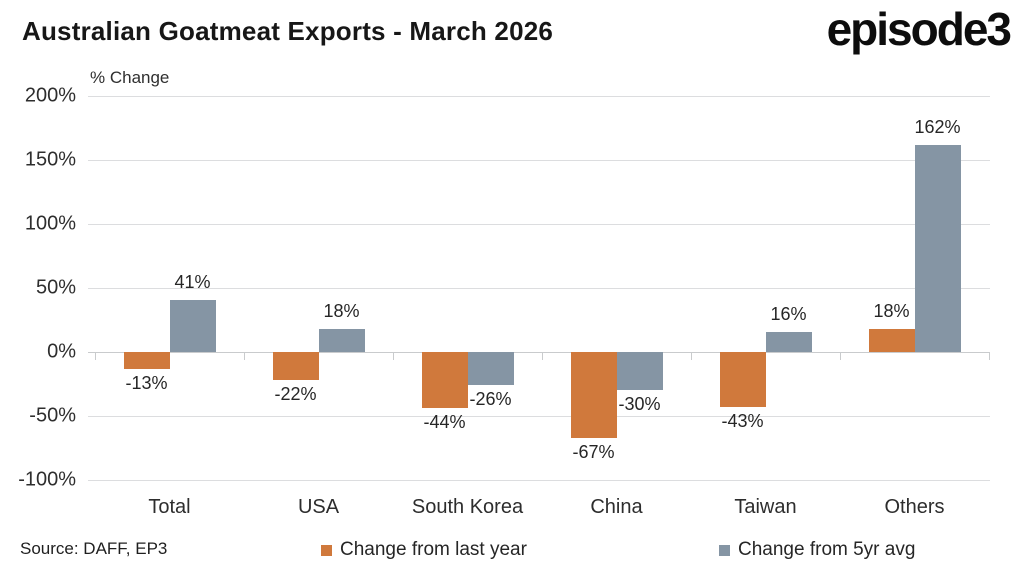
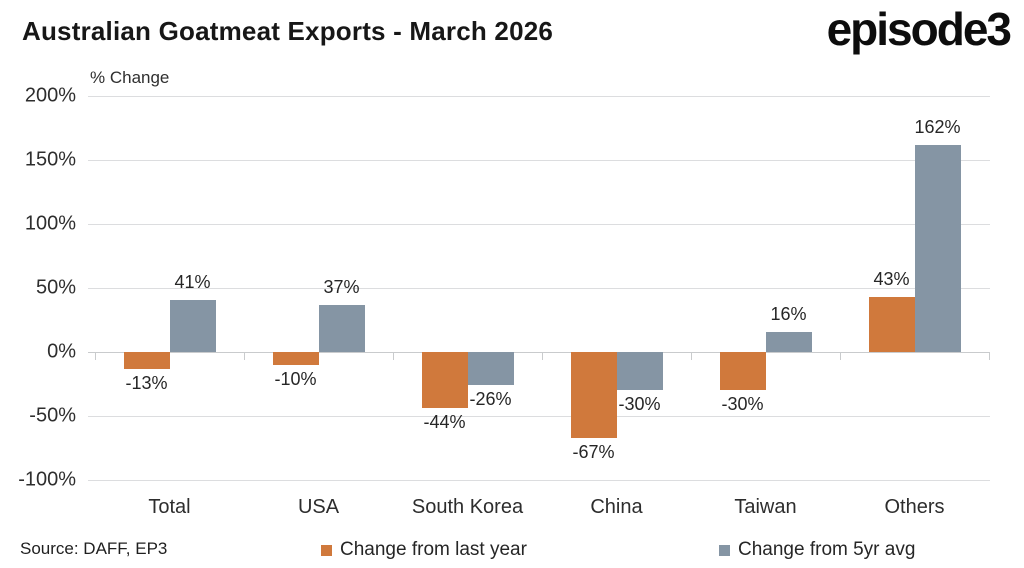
Change from last year/USA: -22% -> -10%
Change from 5yr avg/USA: 18% -> 37%
Change from last year/Taiwan: -43% -> -30%
Change from last year/Others: 18% -> 43%
